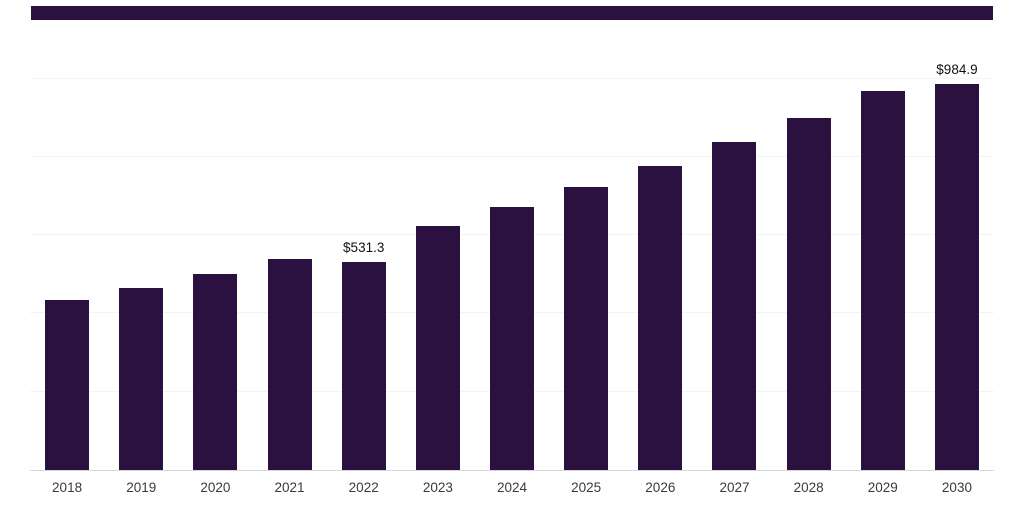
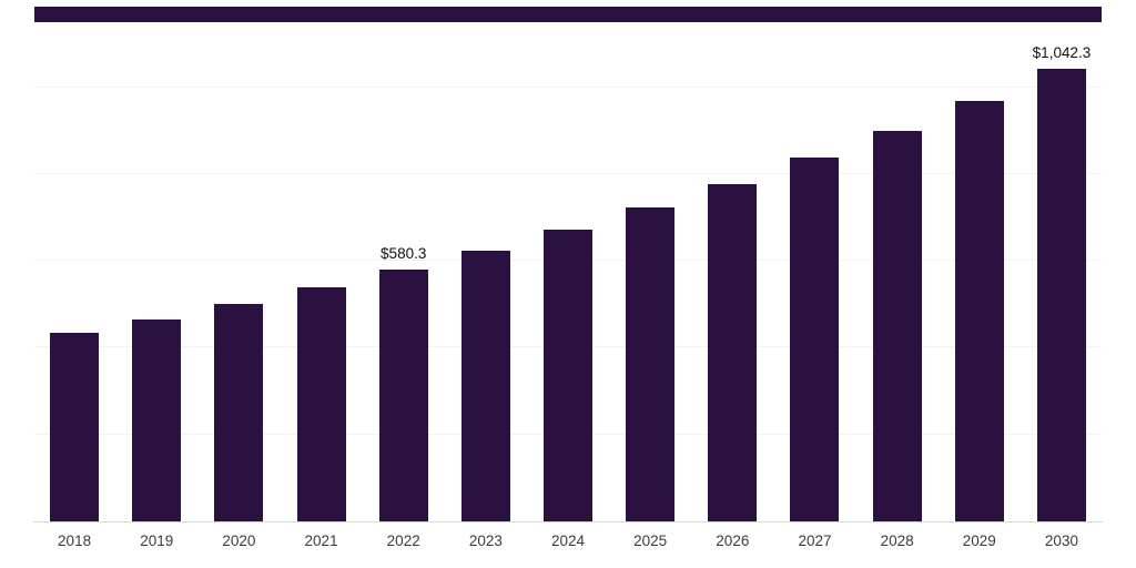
2022: $531.3 -> $580.3
2030: $984.9 -> $1,042.3
